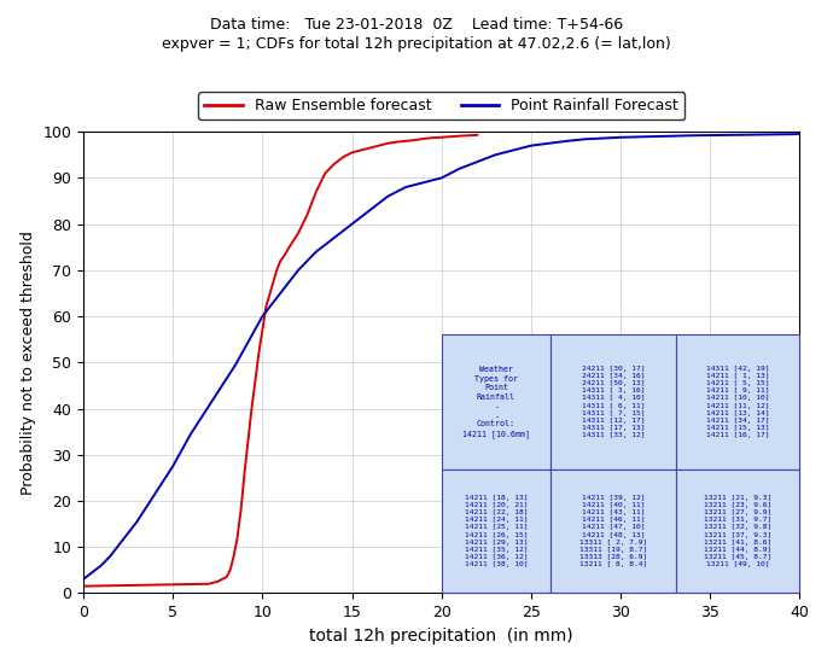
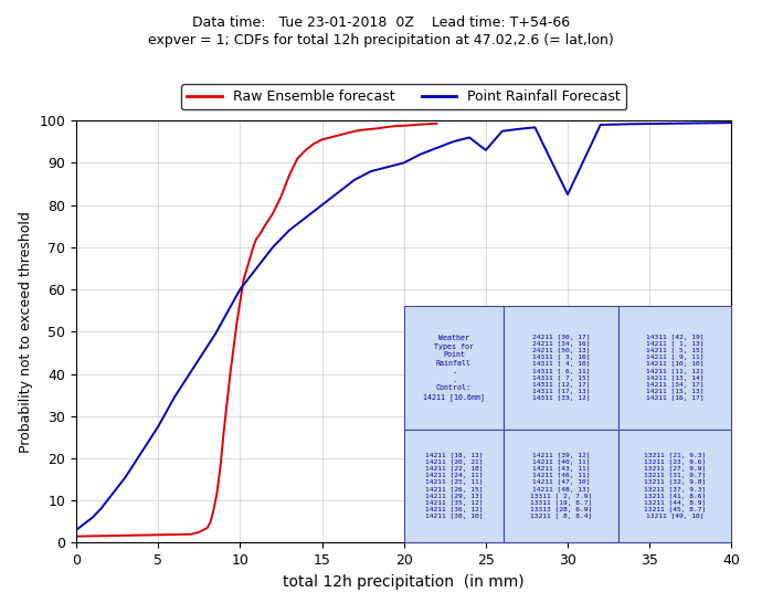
Point Rainfall Forecast/25: 97.0 -> 93.0
Point Rainfall Forecast/30: 98.8 -> 82.5
